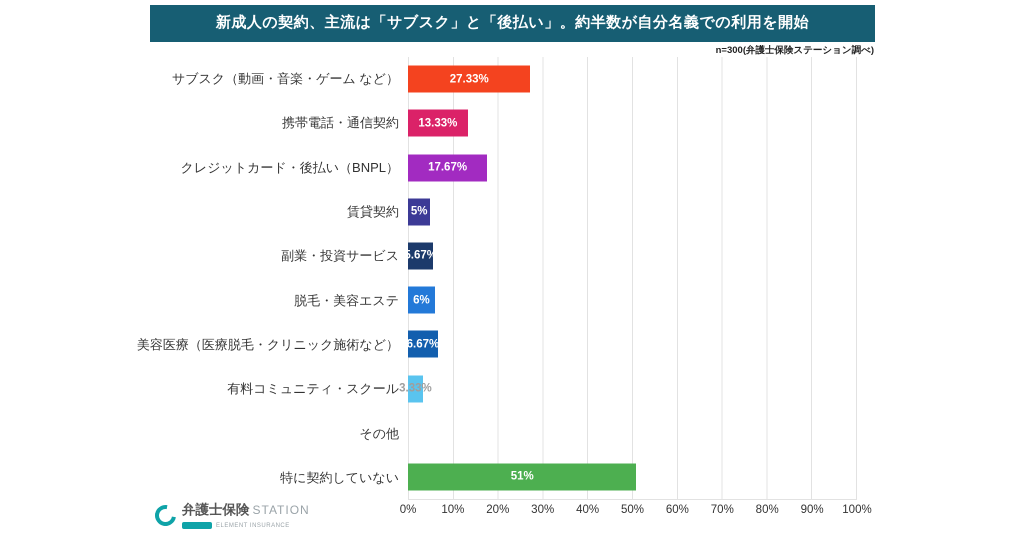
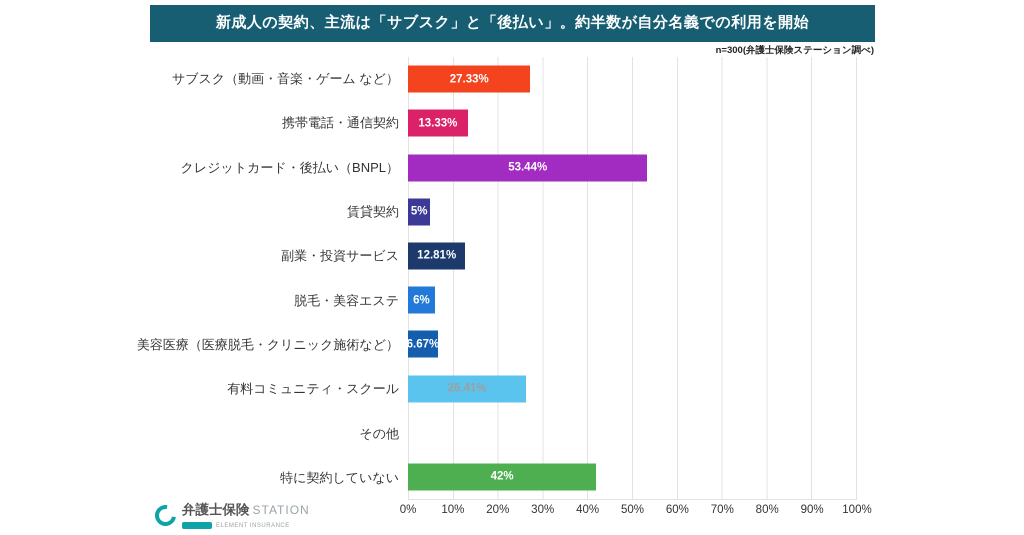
クレジットカード・後払い（BNPL）: 17.67% -> 53.44%
副業・投資サービス: 5.67% -> 12.81%
有料コミュニティ・スクール: 3.33% -> 26.41%
特に契約していない: 51% -> 42%
